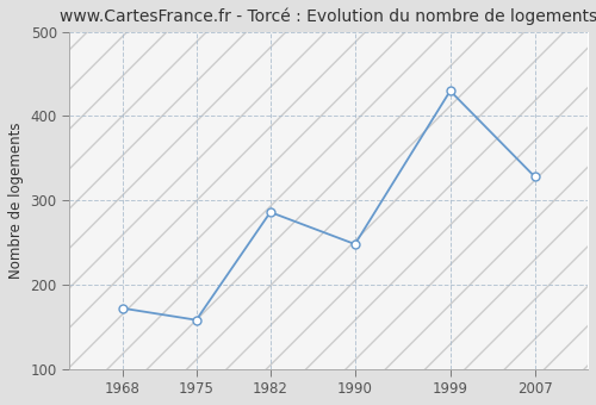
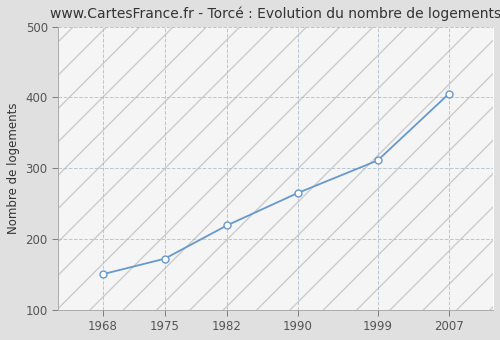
1968: 172 -> 150
1975: 158 -> 172
1982: 286 -> 219
1990: 248 -> 265
1999: 430 -> 311
2007: 328 -> 405
